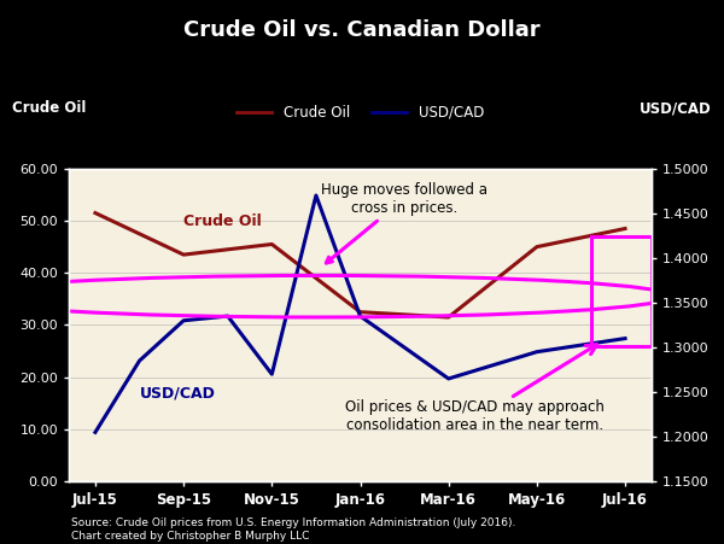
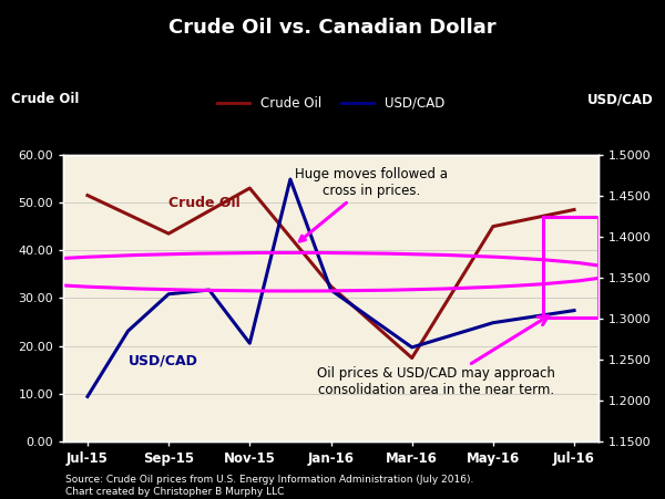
Crude Oil/Nov-15: 45.5 -> 53.0
Crude Oil/Mar-16: 31.5 -> 17.5
